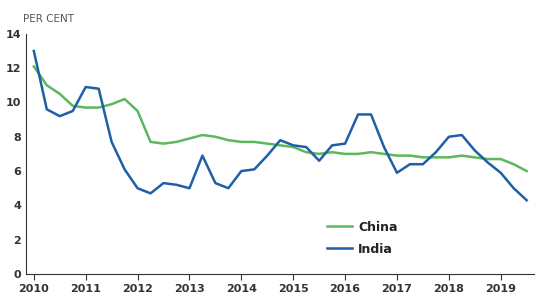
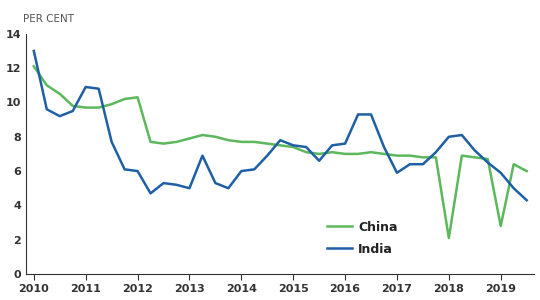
China/2012: 9.5 -> 10.3
India/2012: 5.0 -> 6.0
China/2018: 6.8 -> 2.1
China/2019: 6.7 -> 2.8
